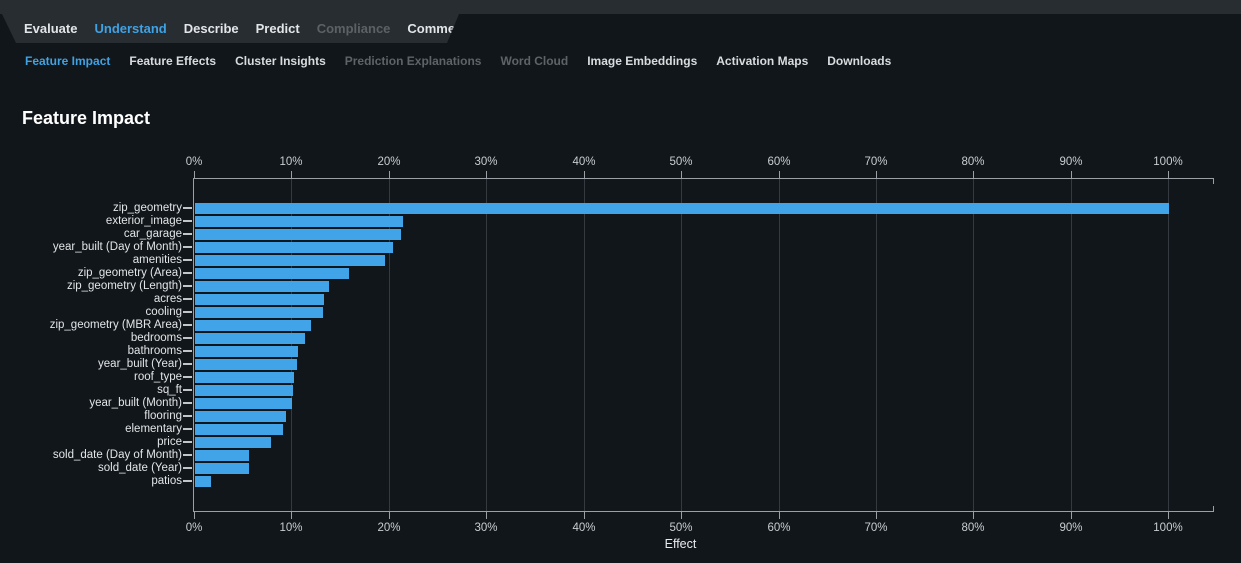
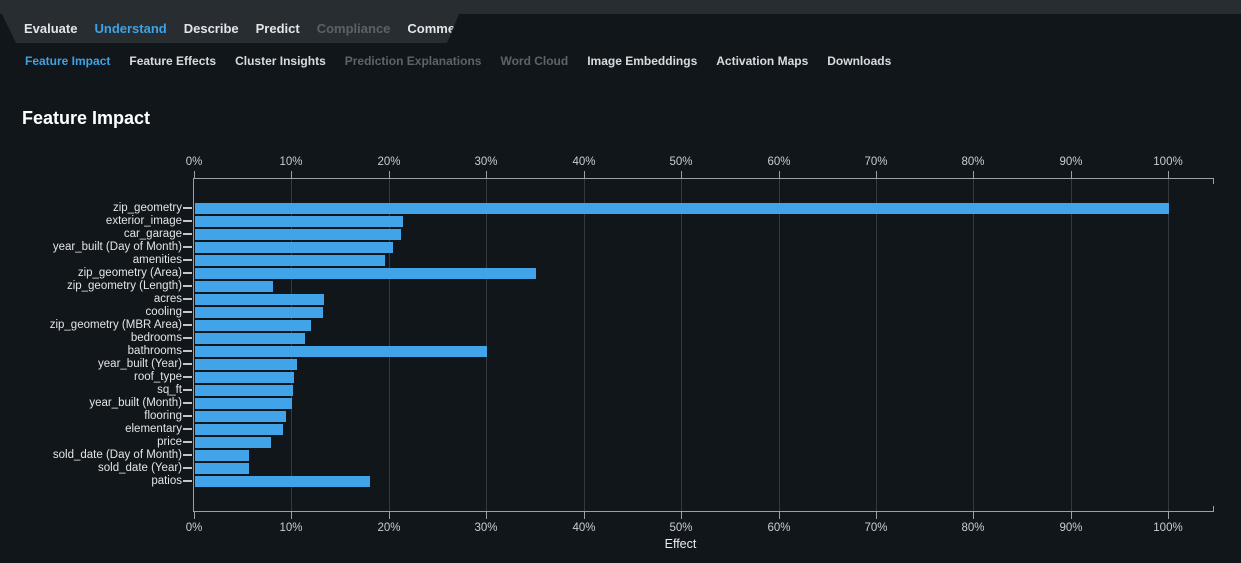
zip_geometry (Area): 16% -> 35%
zip_geometry (Length): 14% -> 8%
bathrooms: 11% -> 30%
patios: 2% -> 18%
